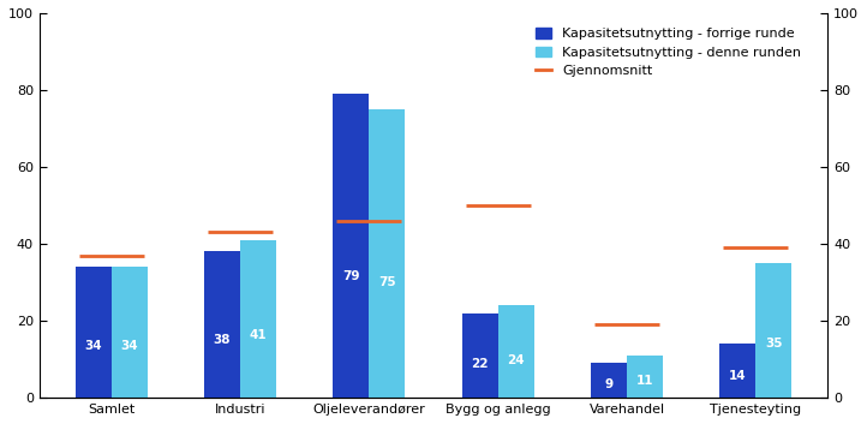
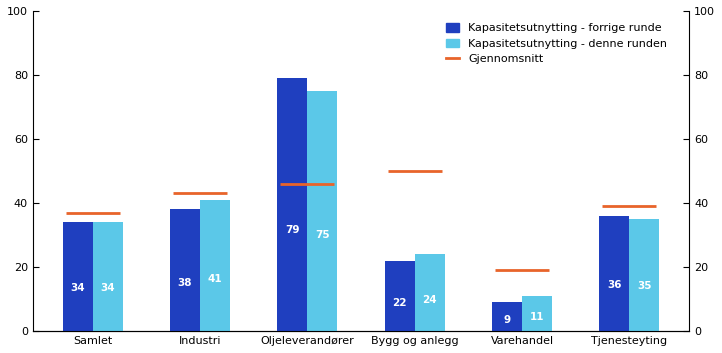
Kapasitetsutnytting - forrige runde/Tjenesteyting: 14 -> 36
